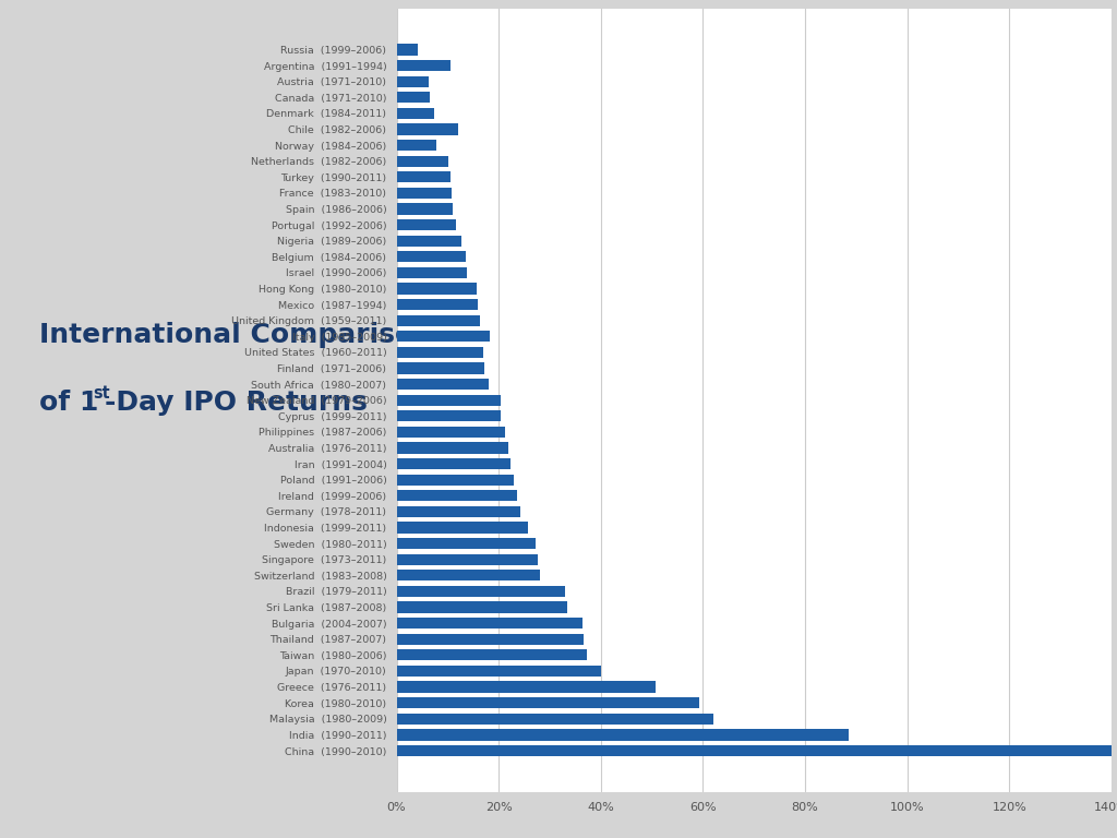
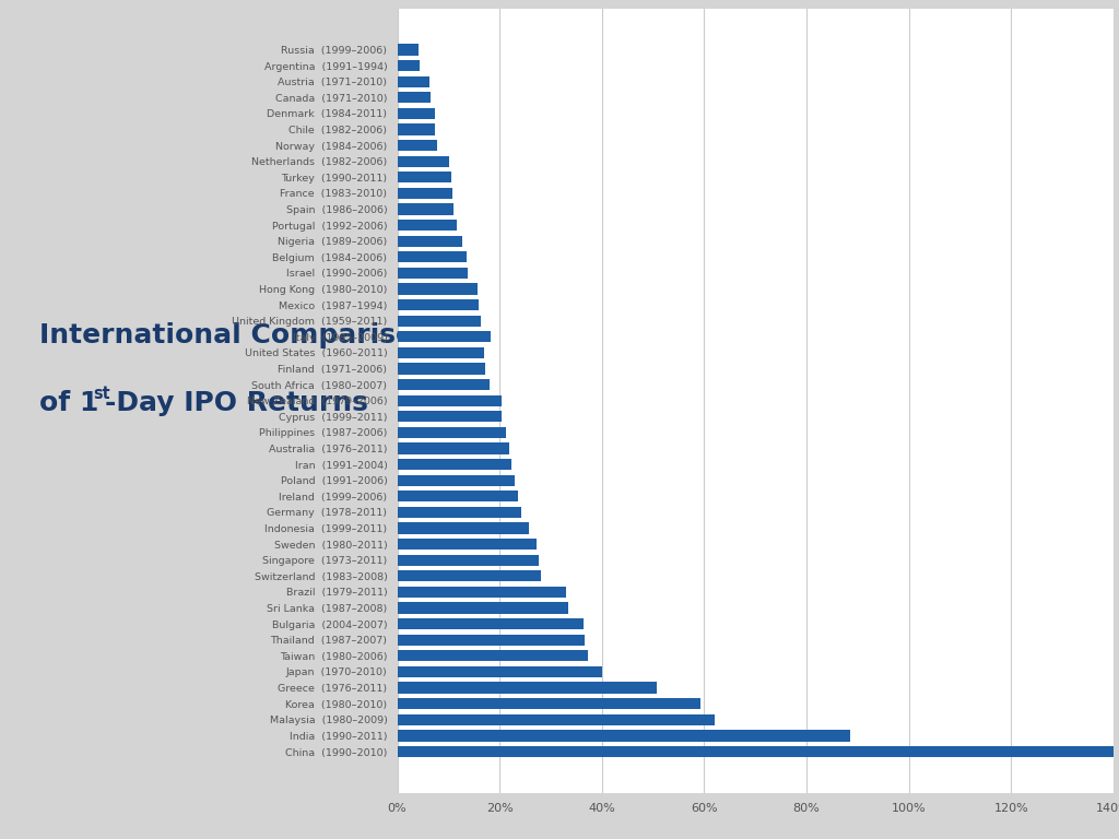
Argentina (1991–1994): 10.5% -> 4.4%
Chile (1982–2006): 12.0% -> 7.4%
